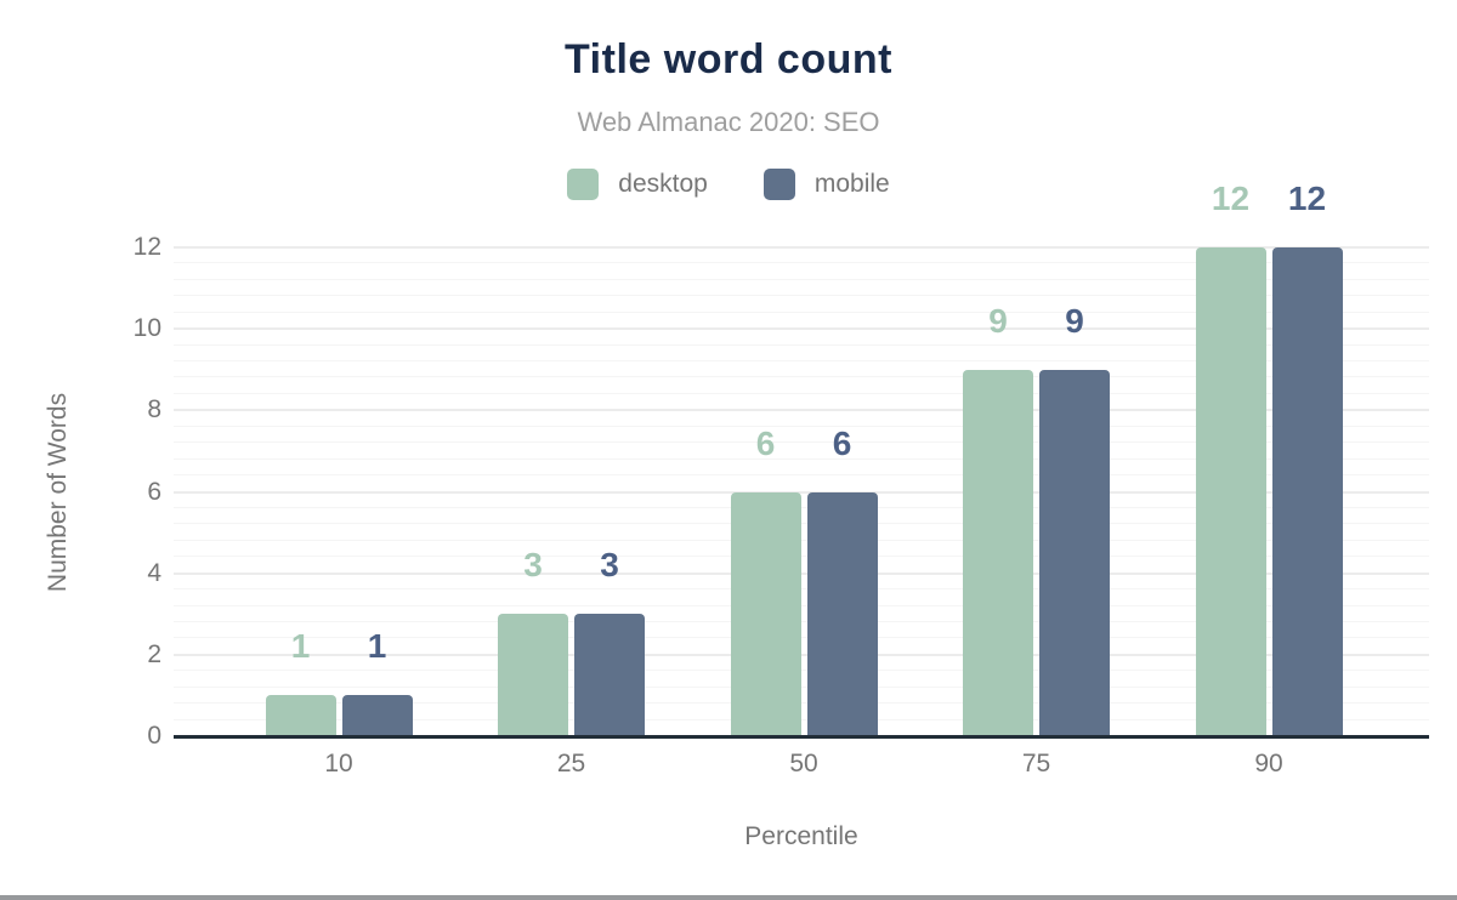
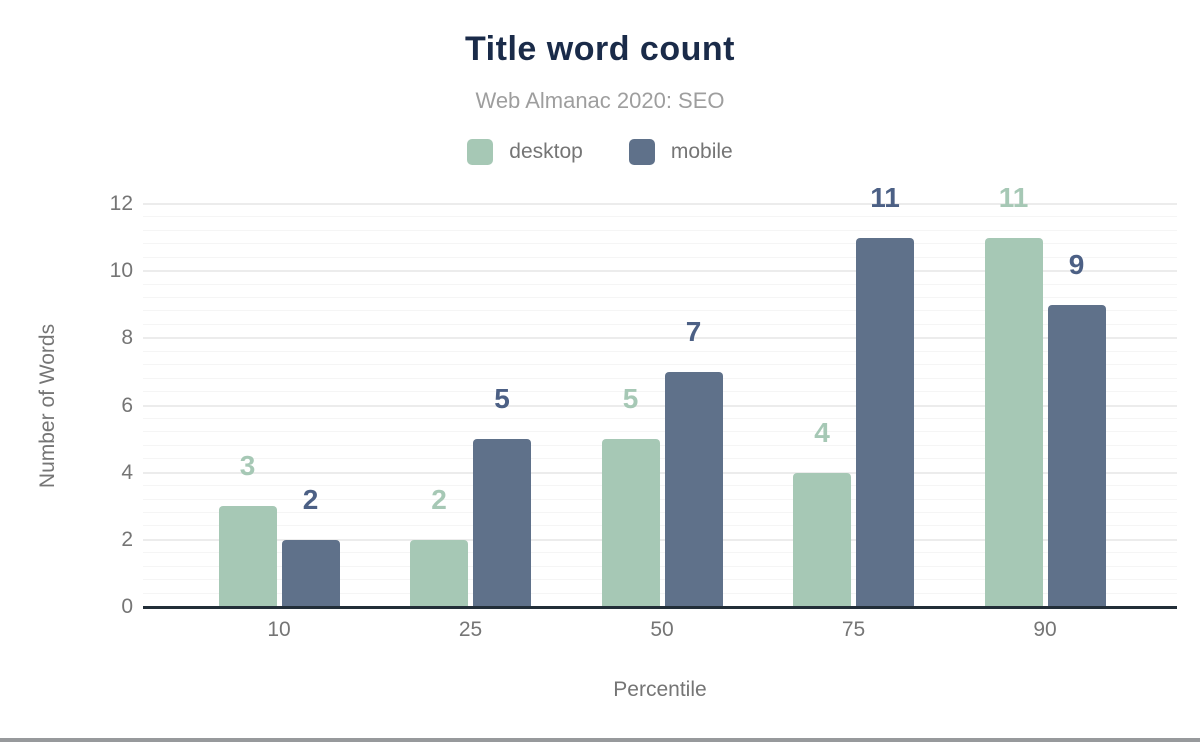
desktop/10: 1 -> 3
mobile/10: 1 -> 2
desktop/25: 3 -> 2
mobile/25: 3 -> 5
desktop/50: 6 -> 5
mobile/50: 6 -> 7
desktop/75: 9 -> 4
mobile/75: 9 -> 11
desktop/90: 12 -> 11
mobile/90: 12 -> 9
